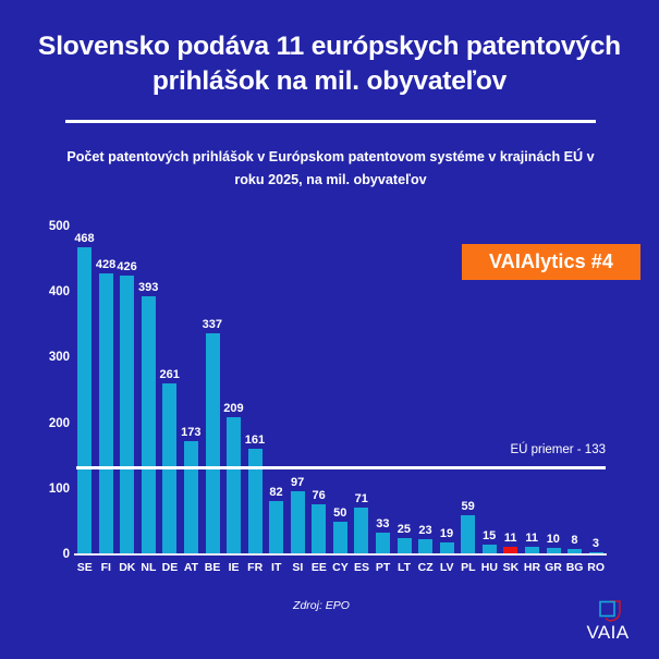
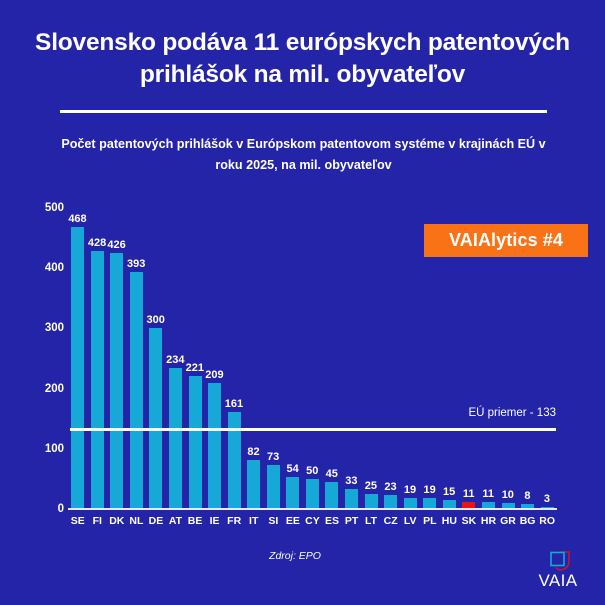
DE: 261 -> 300
AT: 173 -> 234
BE: 337 -> 221
SI: 97 -> 73
EE: 76 -> 54
ES: 71 -> 45
PL: 59 -> 19
